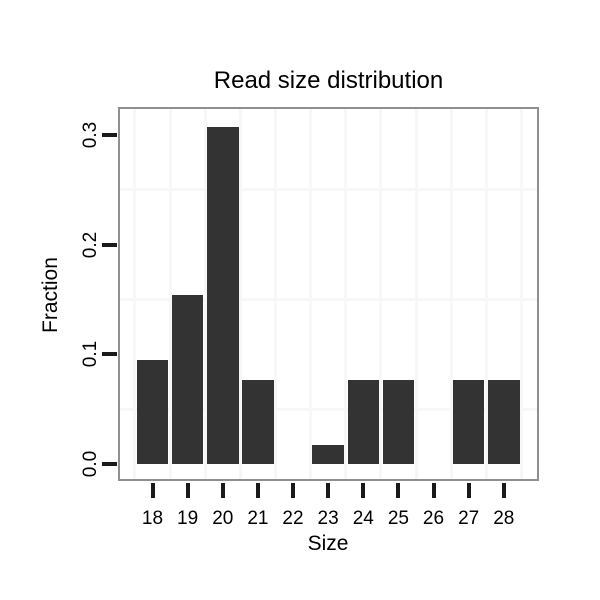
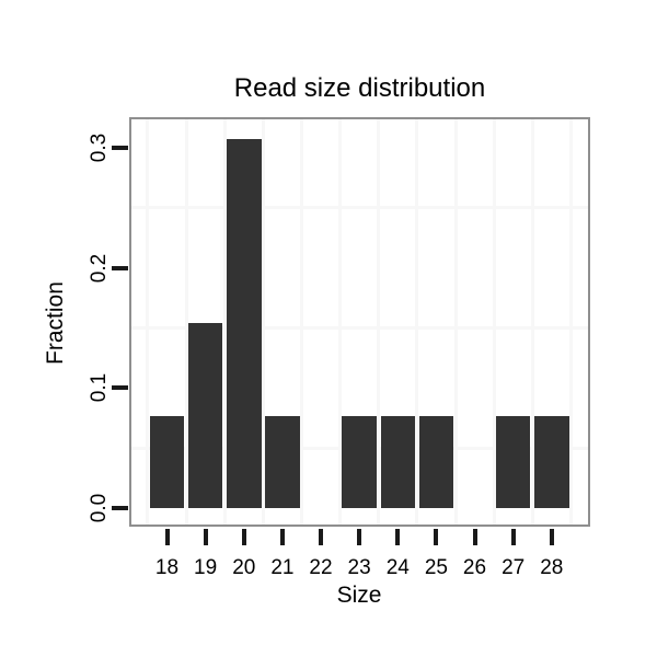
18: 0.095 -> 0.077
23: 0.017 -> 0.077
